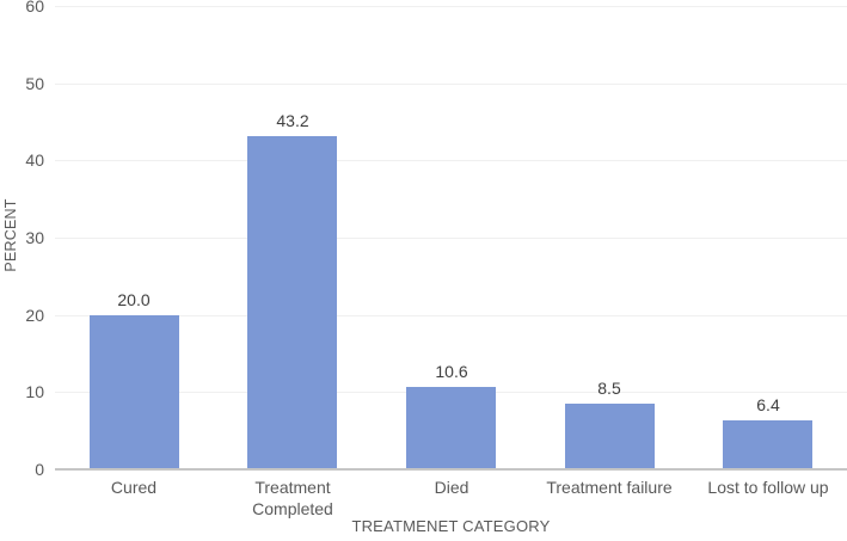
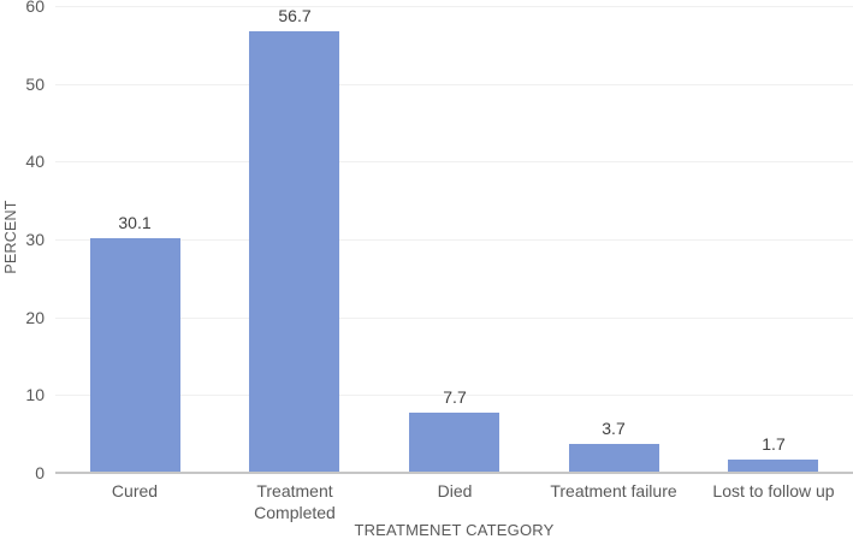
Cured: 20.0 -> 30.1
Treatment Completed: 43.2 -> 56.7
Died: 10.6 -> 7.7
Treatment failure: 8.5 -> 3.7
Lost to follow up: 6.4 -> 1.7
